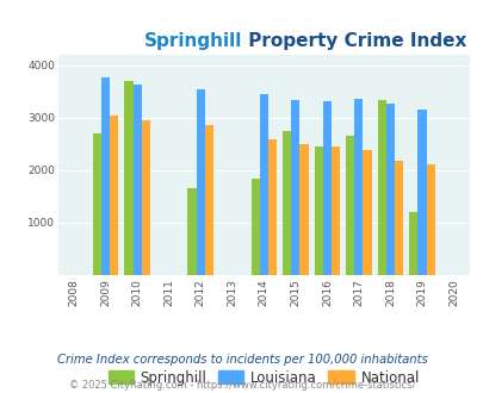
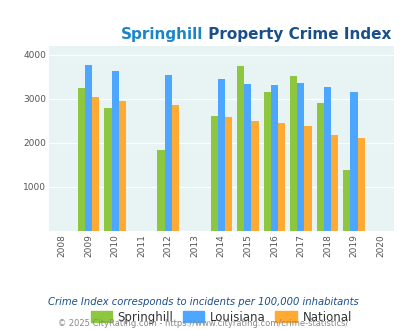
Springhill/2009: 2700 -> 3250
Springhill/2010: 3700 -> 2800
Springhill/2012: 1650 -> 1850
Springhill/2014: 1850 -> 2620
Springhill/2015: 2750 -> 3760
Springhill/2016: 2450 -> 3170
Springhill/2017: 2650 -> 3530
Springhill/2018: 3350 -> 2900
Springhill/2019: 1200 -> 1390
